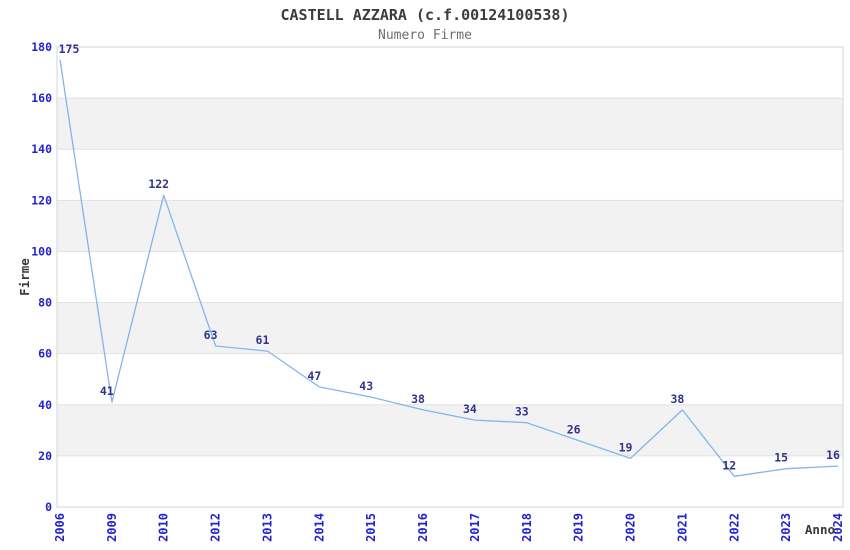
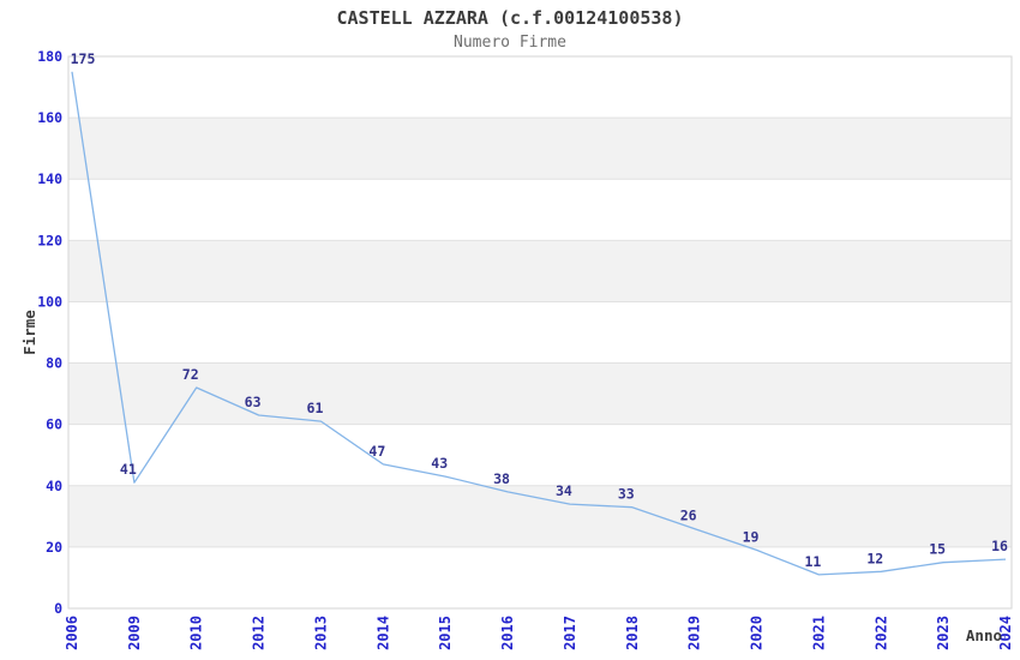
2010: 122 -> 72
2021: 38 -> 11
